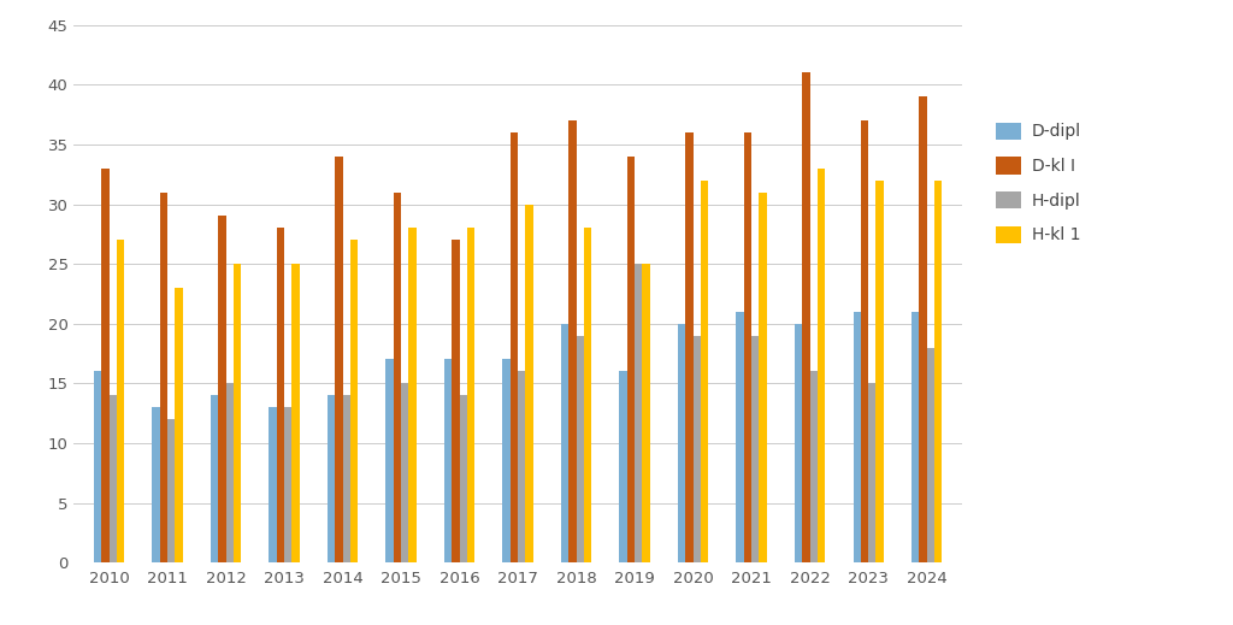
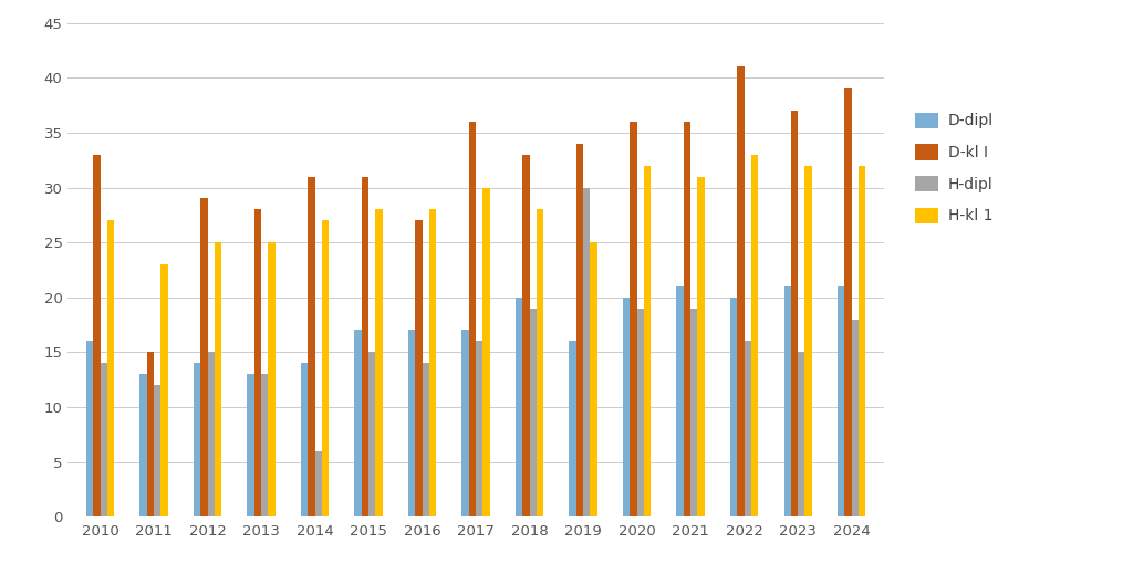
D-kl I/2011: 31 -> 15
D-kl I/2014: 34 -> 31
H-dipl/2014: 14 -> 6
D-kl I/2018: 37 -> 33
H-dipl/2019: 25 -> 30
